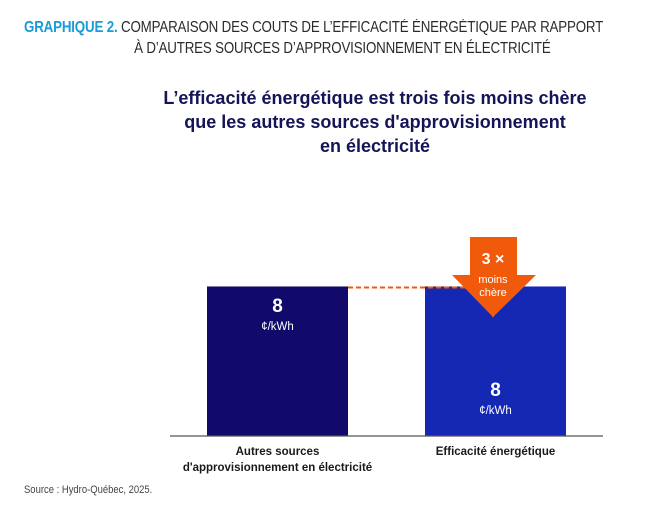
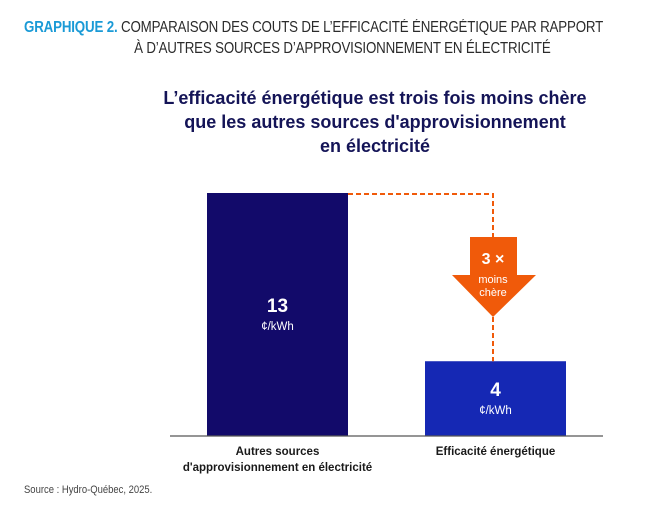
Autres sources d'approvisionnement en électricité: 8 -> 13
Efficacité énergétique: 8 -> 4
